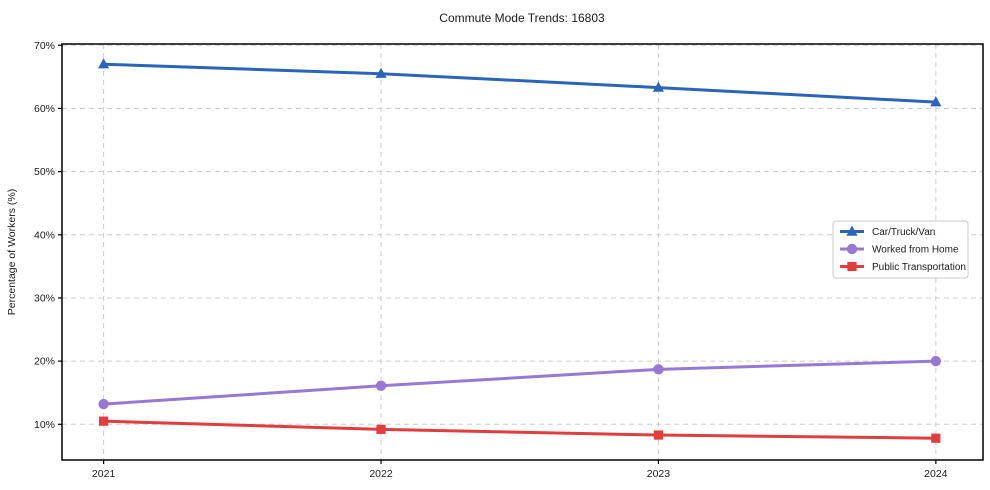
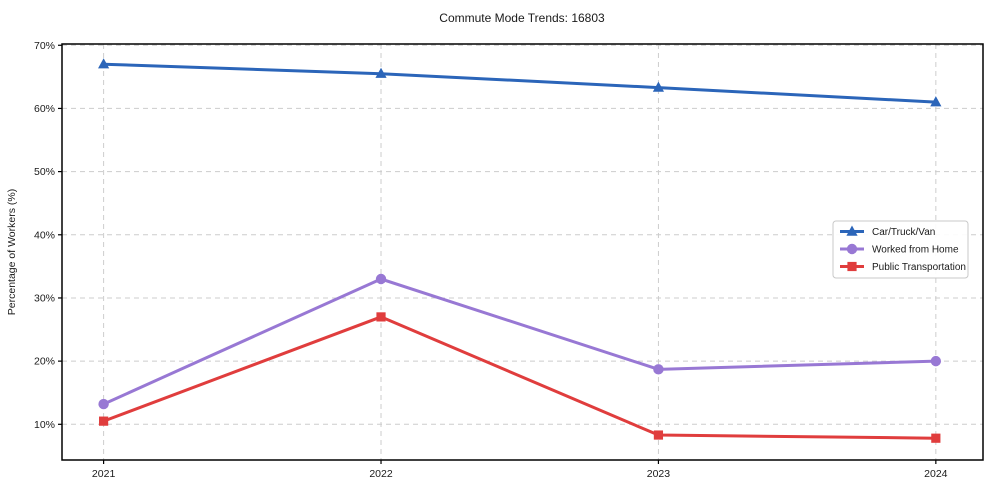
Worked from Home/2022: 16% -> 33%
Public Transportation/2022: 9% -> 27%
